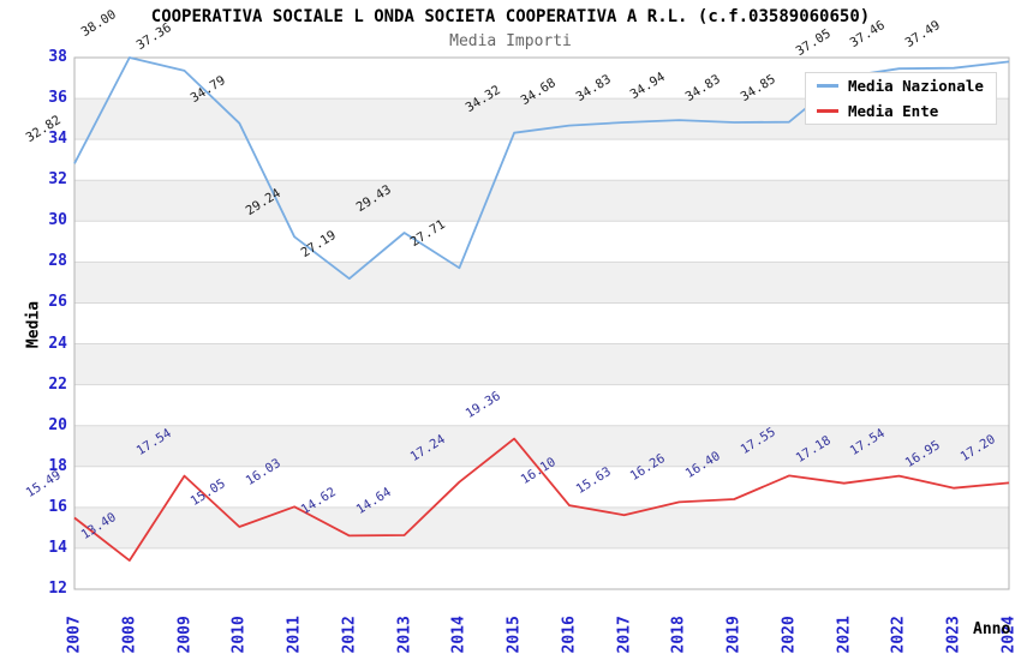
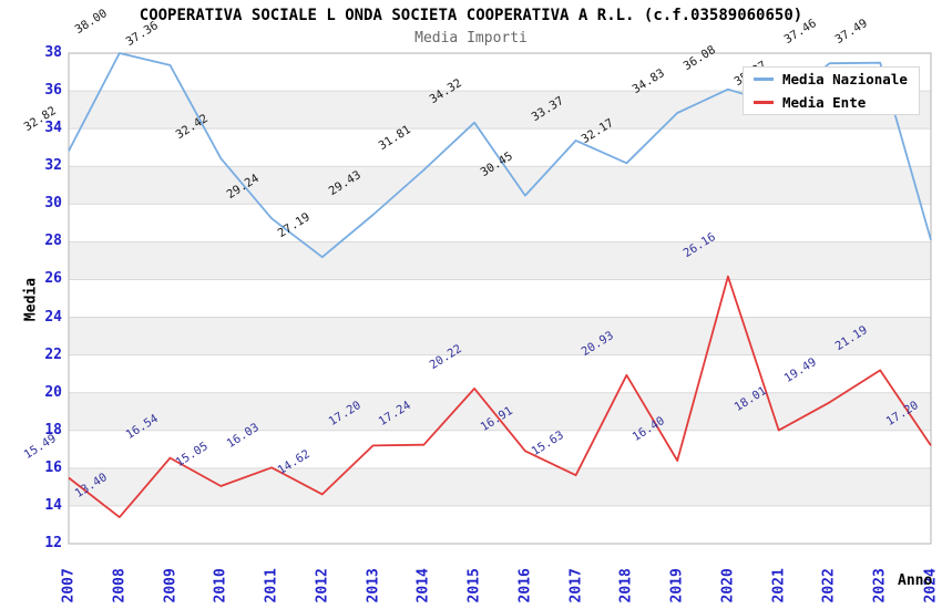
Media Ente/2009: 17.54 -> 16.54
Media Nazionale/2010: 34.79 -> 32.42
Media Ente/2013: 14.64 -> 17.20
Media Nazionale/2014: 27.71 -> 31.81
Media Ente/2015: 19.36 -> 20.22
Media Nazionale/2016: 34.68 -> 30.45
Media Ente/2016: 16.10 -> 16.91
Media Nazionale/2017: 34.83 -> 33.37
Media Nazionale/2018: 34.94 -> 32.17
Media Ente/2018: 16.26 -> 20.93
Media Nazionale/2020: 34.85 -> 36.08
Media Ente/2020: 17.55 -> 26.16
Media Nazionale/2021: 37.05 -> 35.27
Media Ente/2021: 17.18 -> 18.01
Media Ente/2022: 17.54 -> 19.49
Media Ente/2023: 16.95 -> 21.19
Media Nazionale/2024: 37.8 -> 28.1
